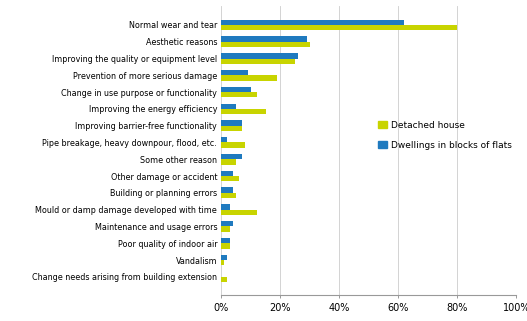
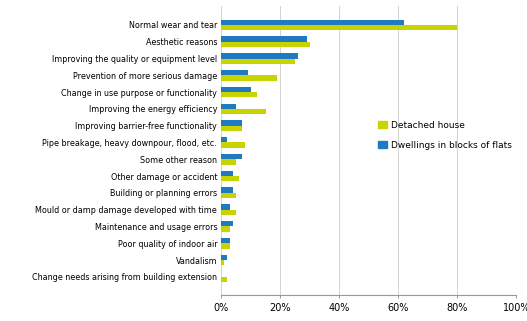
Detached house/Mould or damp damage developed with time: 12% -> 5%
